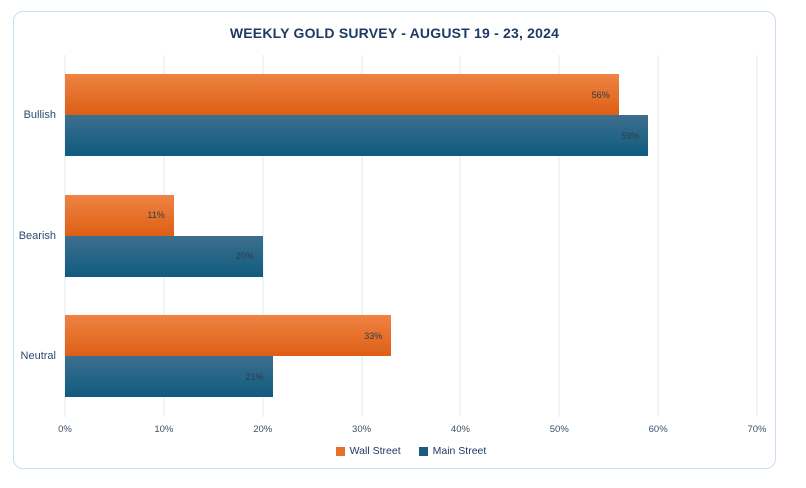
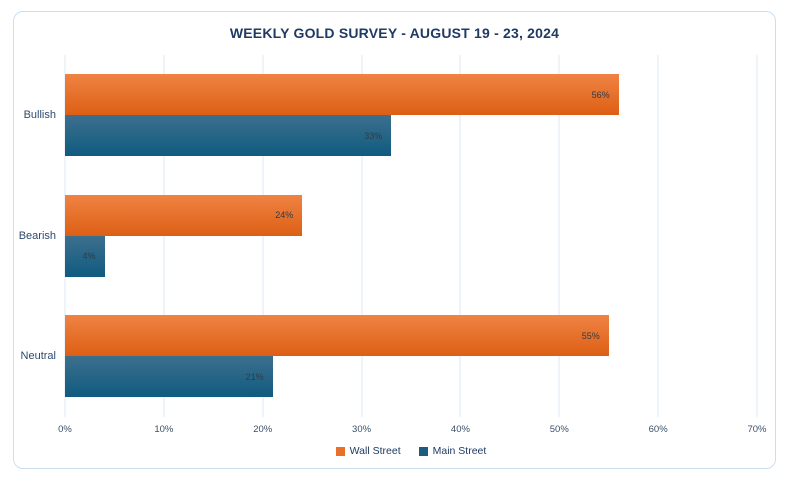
Main Street/Bullish: 59% -> 33%
Wall Street/Bearish: 11% -> 24%
Main Street/Bearish: 20% -> 4%
Wall Street/Neutral: 33% -> 55%
